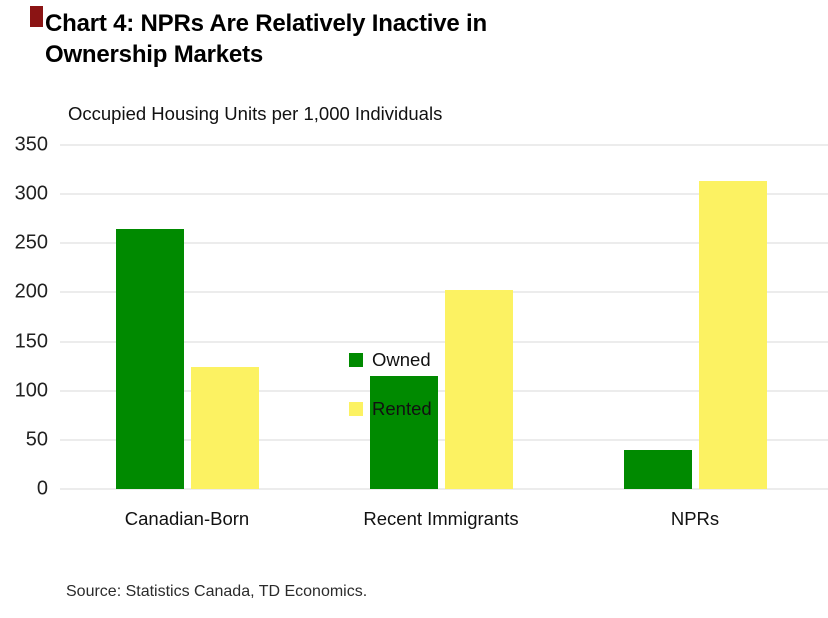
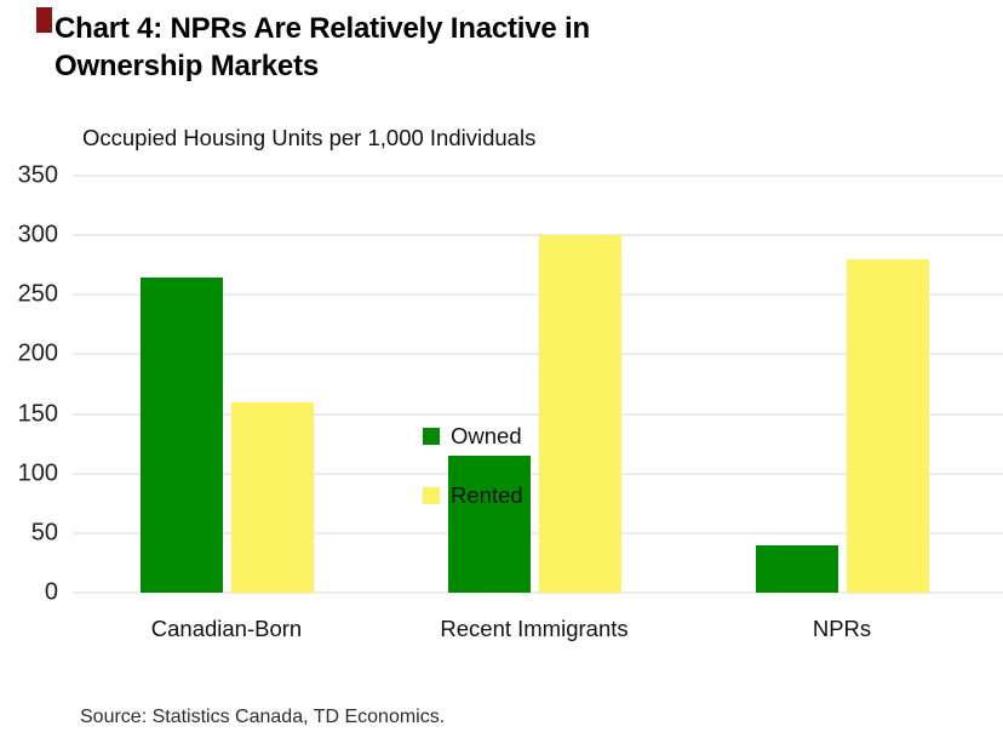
Rented/Canadian-Born: 120 -> 160
Rented/Recent Immigrants: 200 -> 300
Rented/NPRs: 310 -> 280
